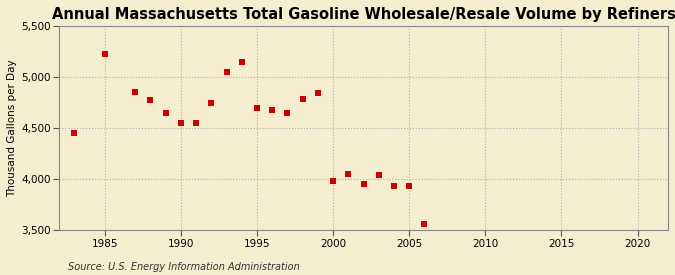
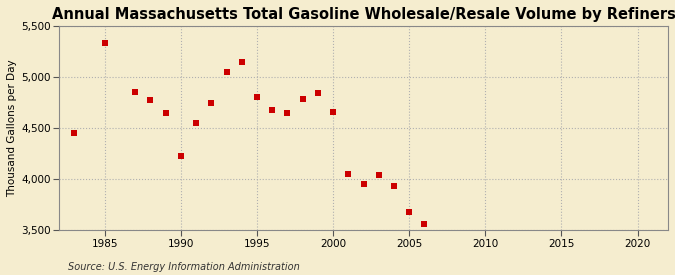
1985: 5,230 -> 5,330
1990: 4,550 -> 4,230
1995: 4,700 -> 4,800
2000: 3,980 -> 4,660
2005: 3,930 -> 3,680
